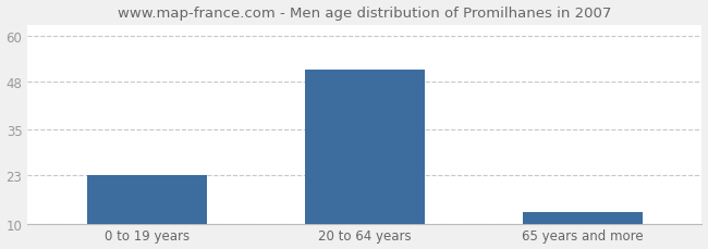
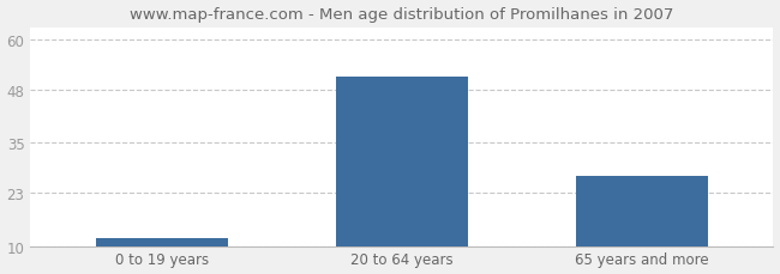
0 to 19 years: 23 -> 12
65 years and more: 13 -> 27
